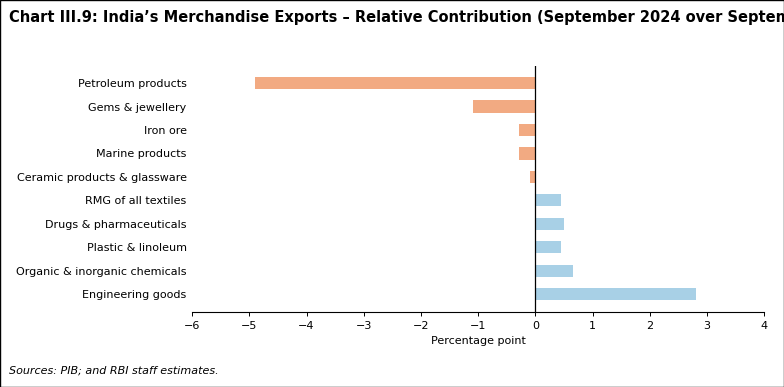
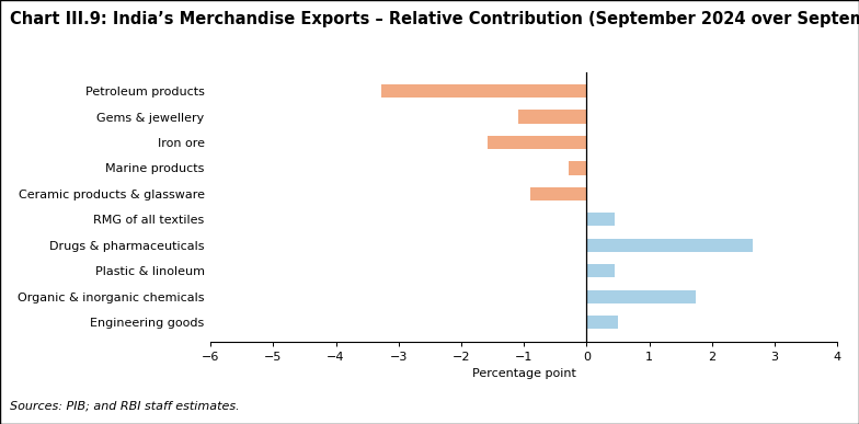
Petroleum products: -4.90 -> -3.28
Iron ore: -0.28 -> -1.58
Ceramic products & glassware: -0.10 -> -0.90
Drugs & pharmaceuticals: 0.50 -> 2.64
Organic & inorganic chemicals: 0.65 -> 1.74
Engineering goods: 2.80 -> 0.50
